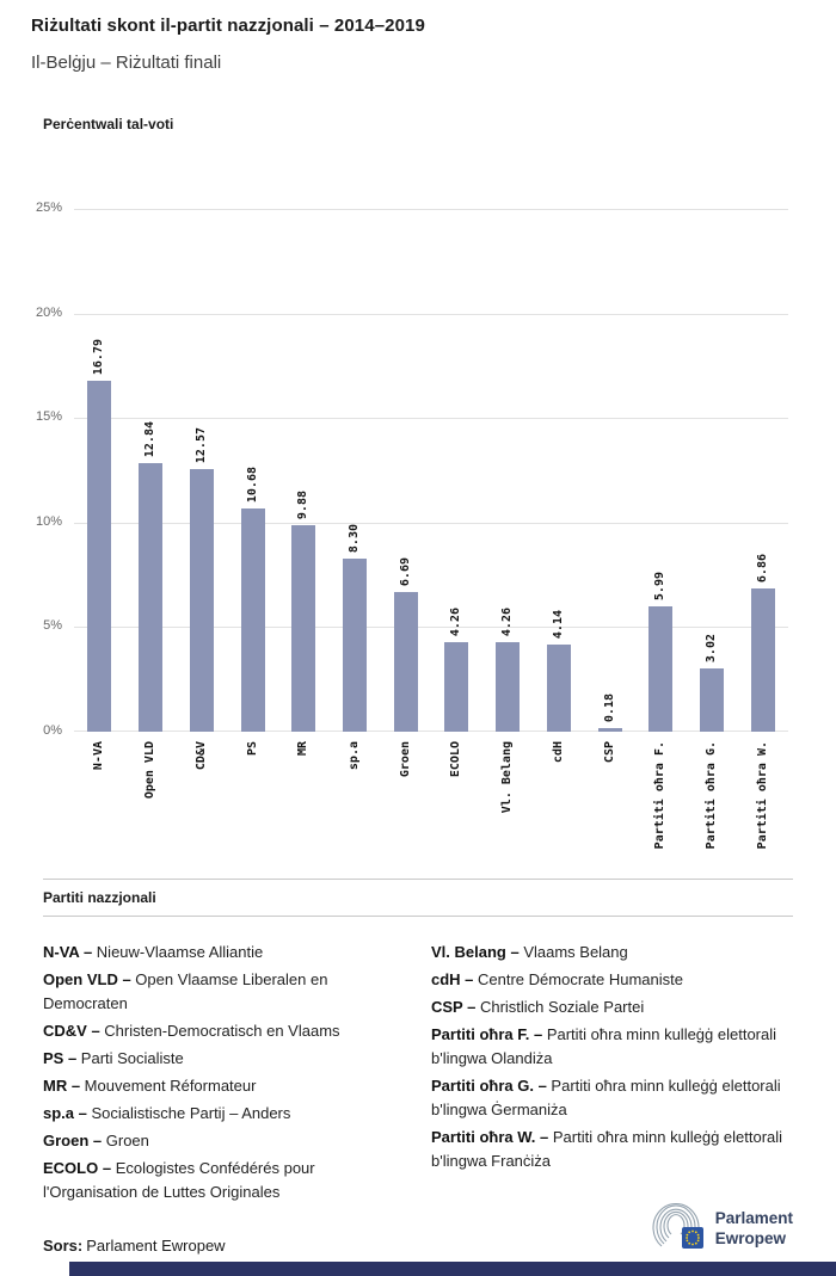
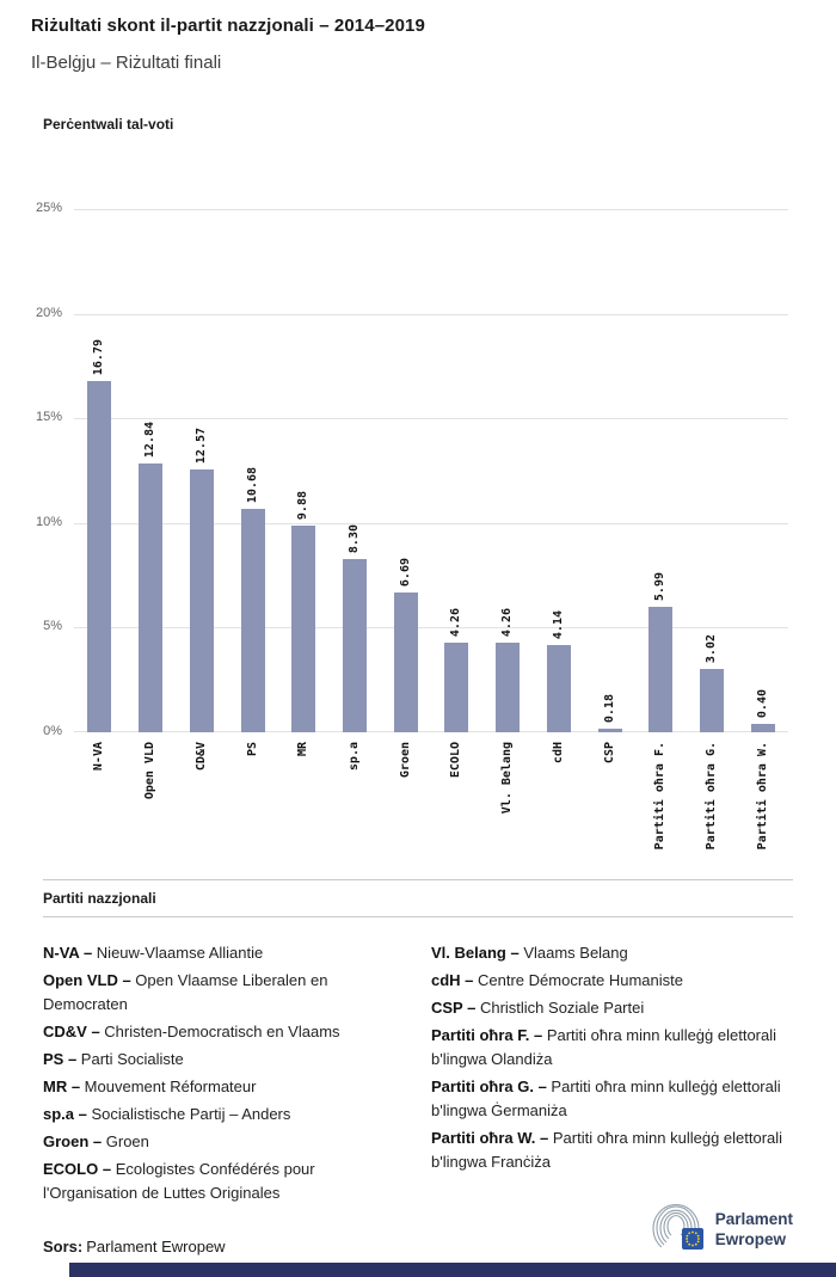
Partiti oħra W.: 6.86 -> 0.40
